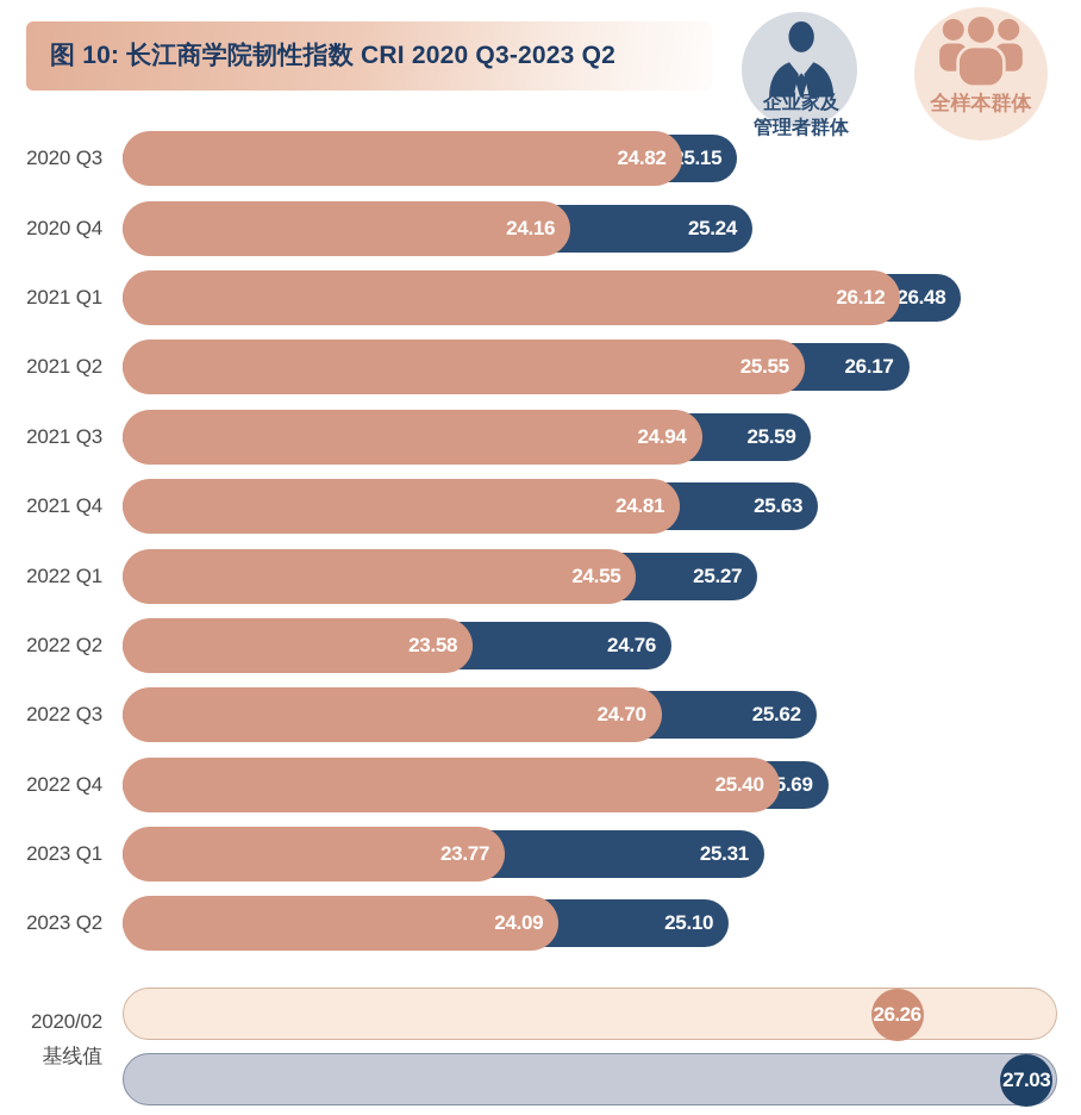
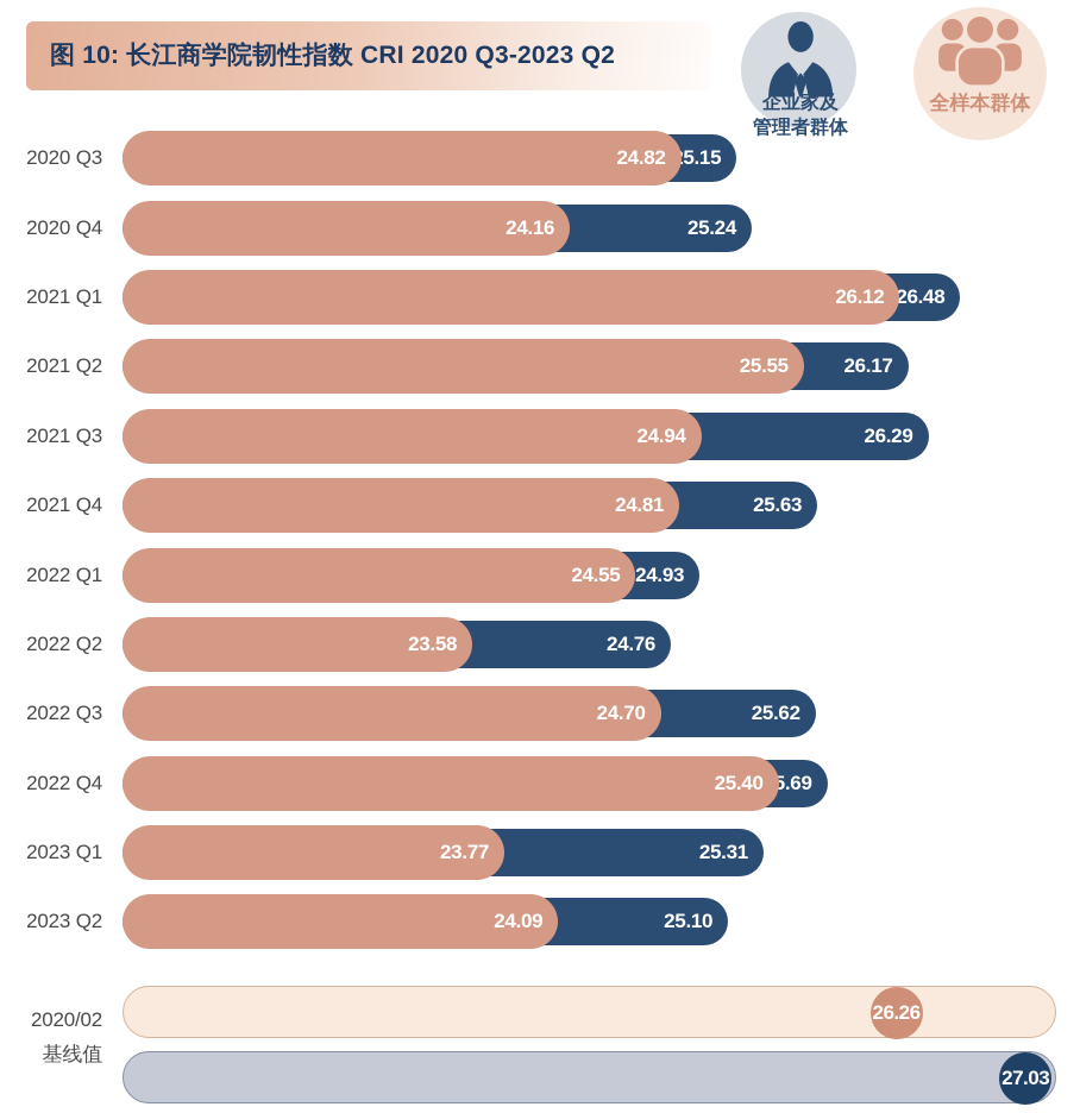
全样本群体/2021 Q3: 25.59 -> 26.29
全样本群体/2022 Q1: 25.27 -> 24.93
